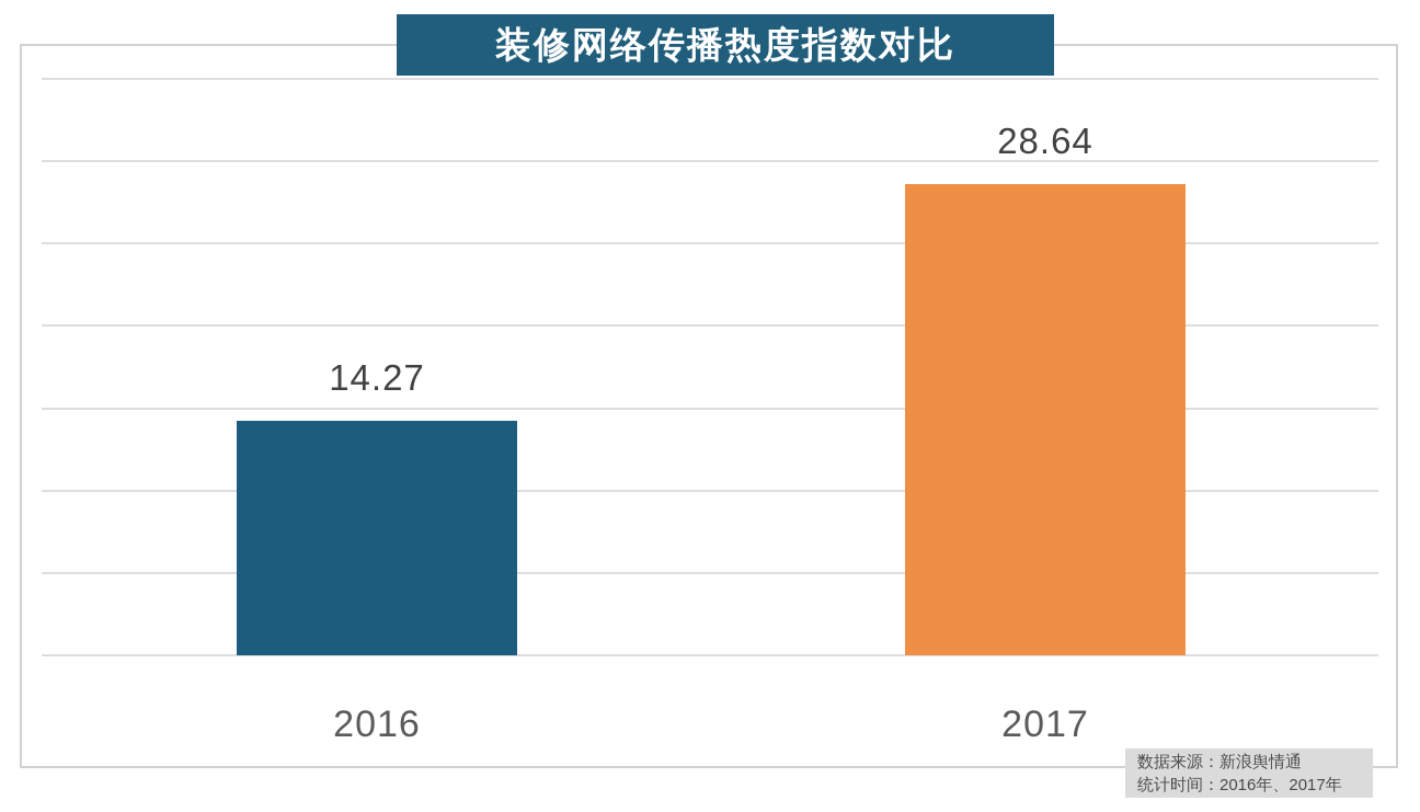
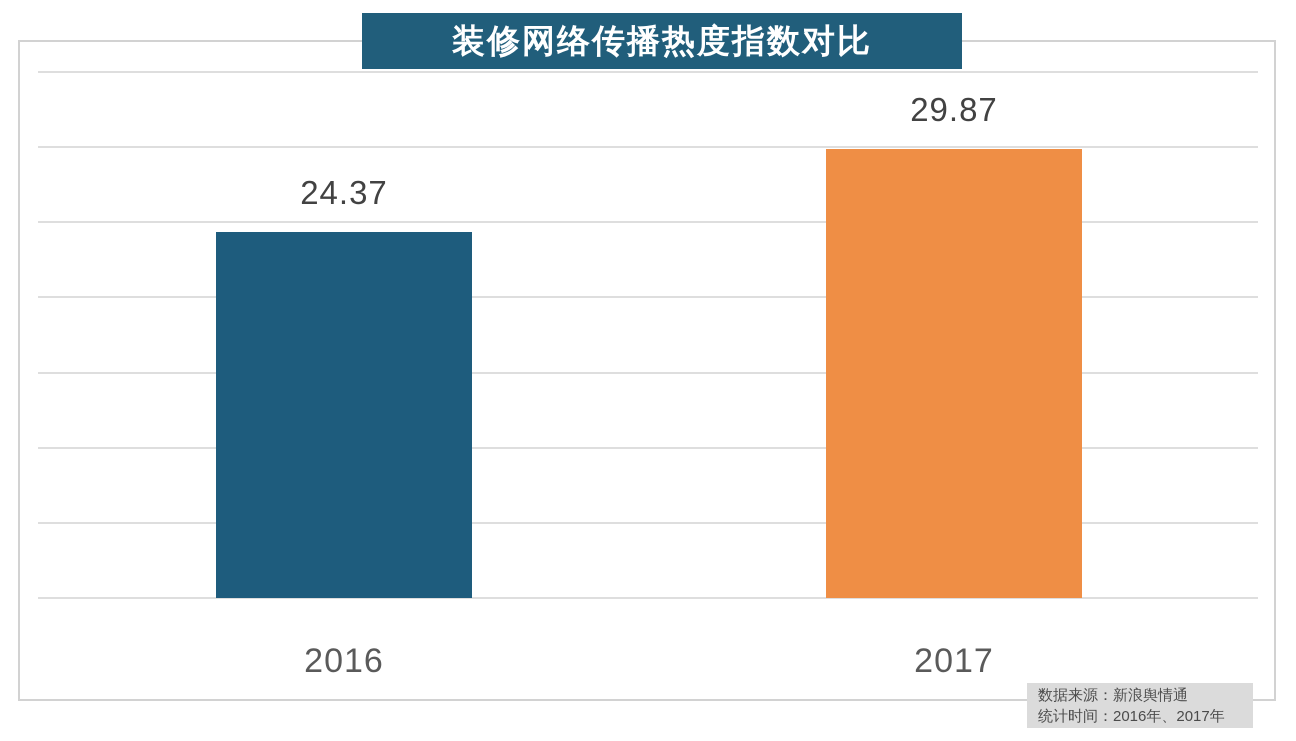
2016: 14.27 -> 24.37
2017: 28.64 -> 29.87
